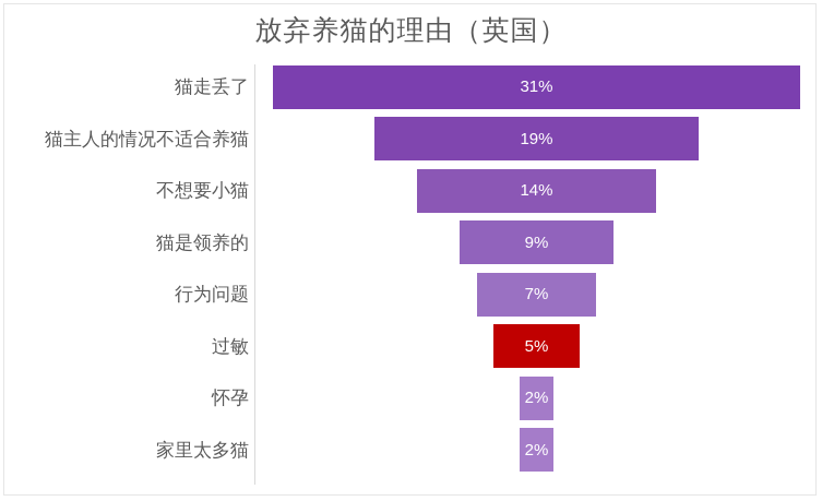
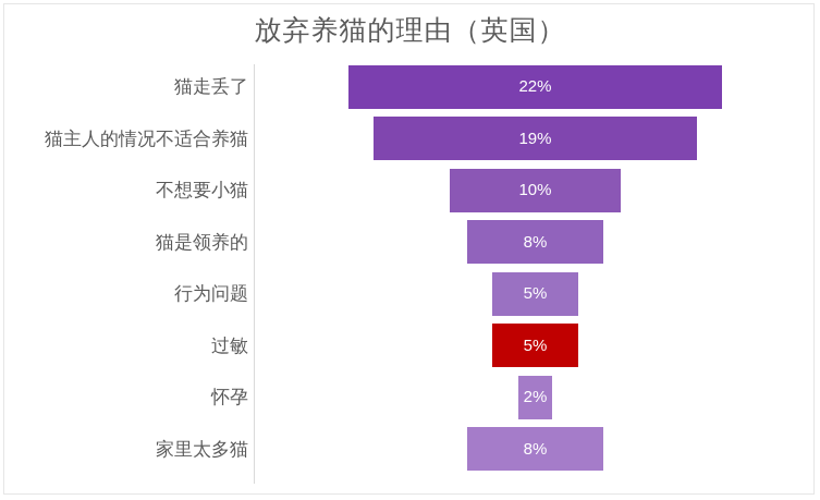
猫走丢了: 31% -> 22%
不想要小猫: 14% -> 10%
猫是领养的: 9% -> 8%
行为问题: 7% -> 5%
家里太多猫: 2% -> 8%
